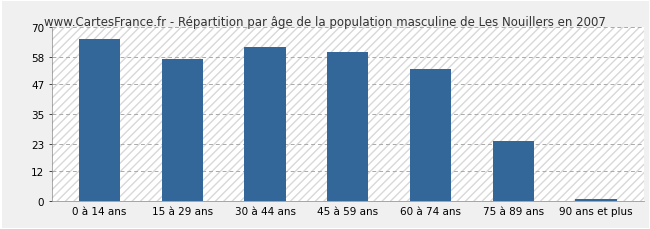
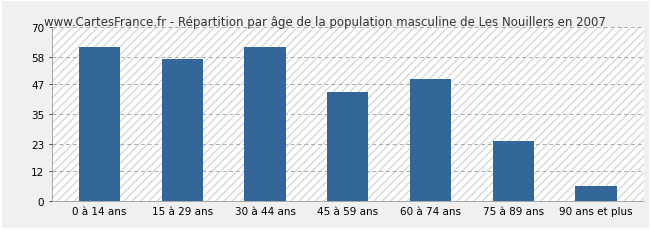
0 à 14 ans: 65 -> 62
45 à 59 ans: 60 -> 44
60 à 74 ans: 53 -> 49
90 ans et plus: 1 -> 6
